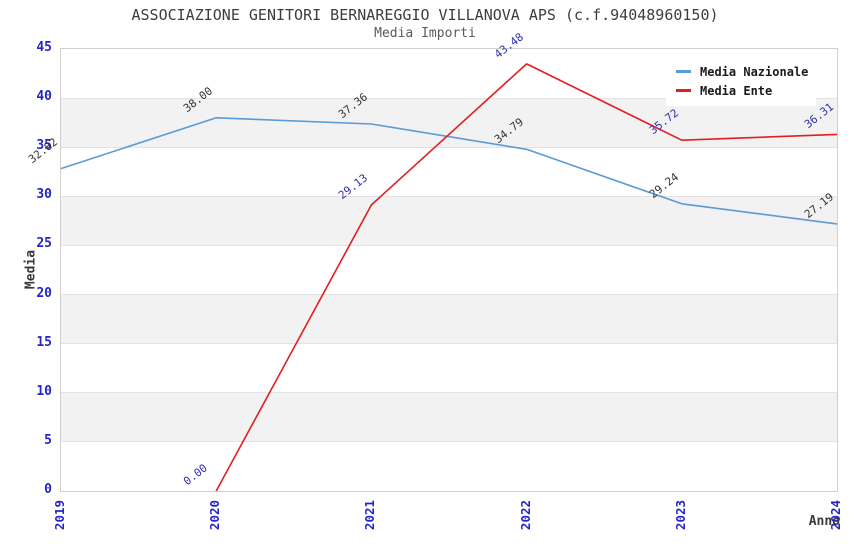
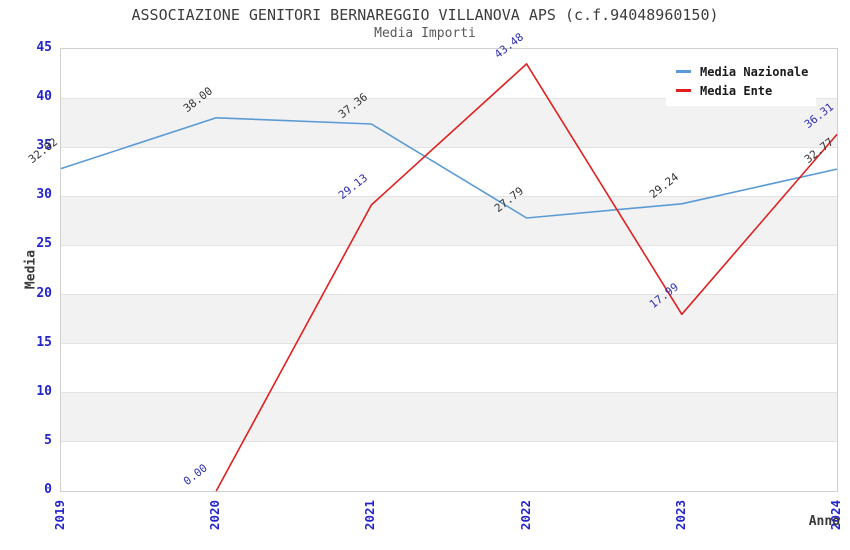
Media Nazionale/2022: 34.79 -> 27.79
Media Ente/2023: 35.72 -> 17.99
Media Nazionale/2024: 27.19 -> 32.77
